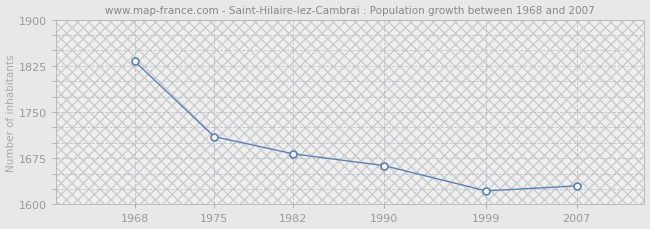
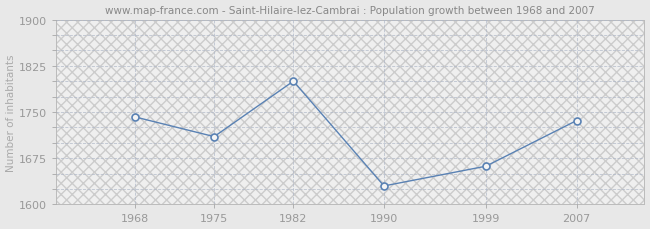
1968: 1832 -> 1742
1982: 1682 -> 1800
1990: 1663 -> 1630
1999: 1622 -> 1662
2007: 1630 -> 1736
